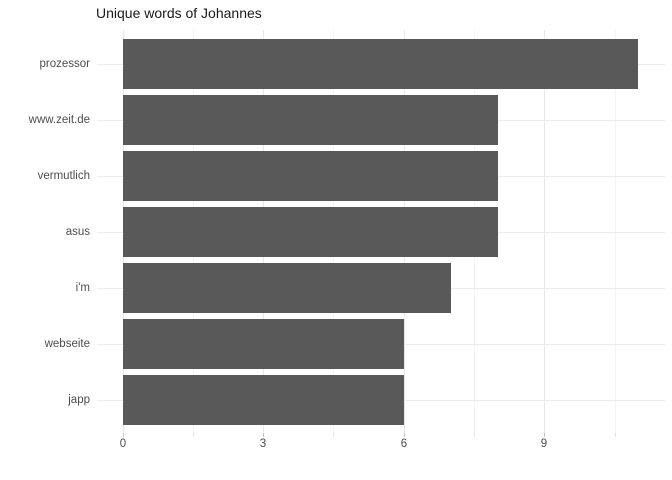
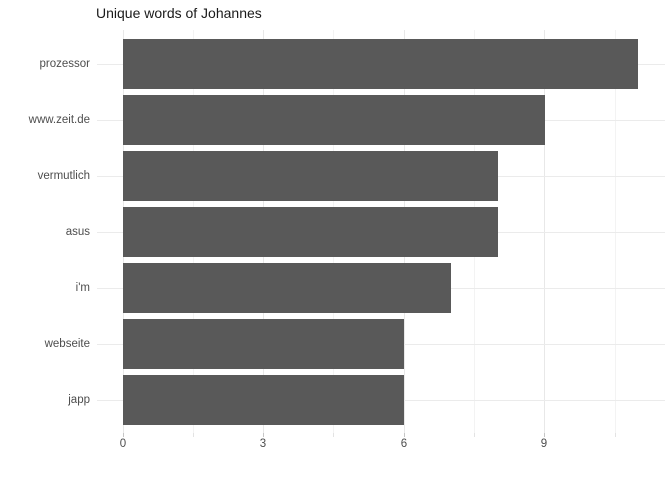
www.zeit.de: 8 -> 9
